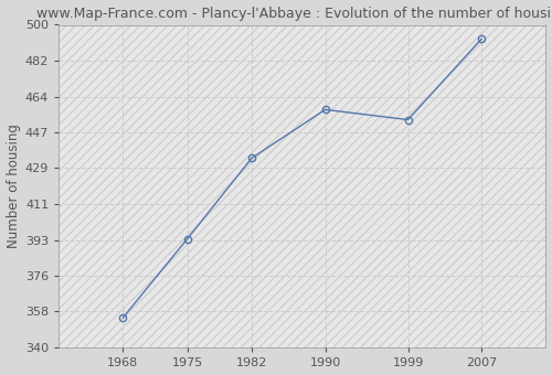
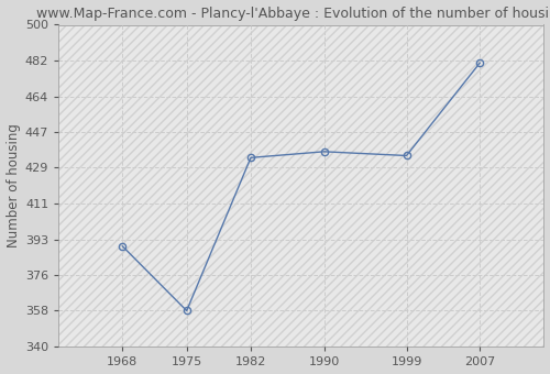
1968: 355 -> 390
1975: 394 -> 358
1990: 458 -> 437
1999: 453 -> 435
2007: 493 -> 481
